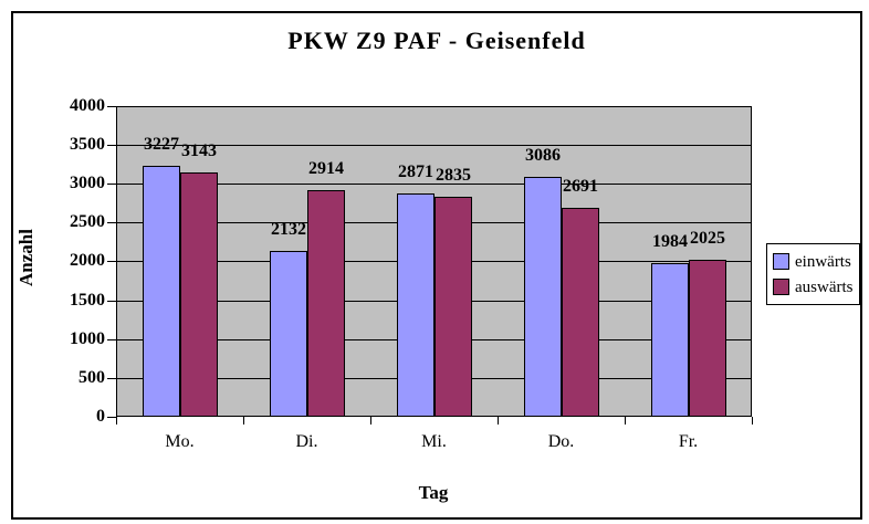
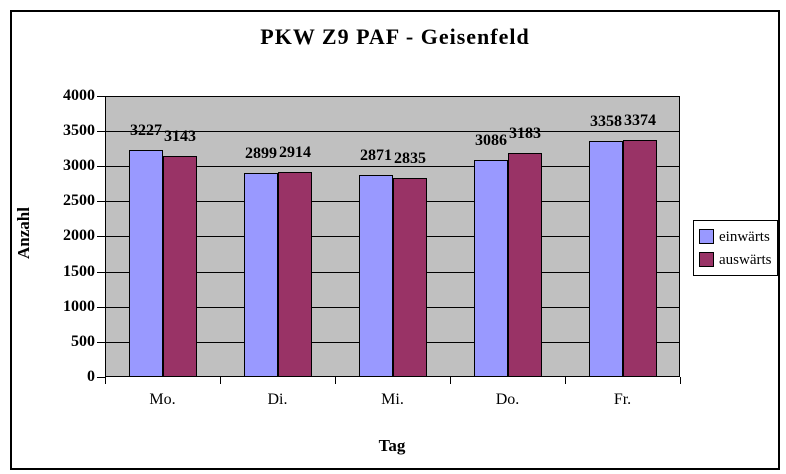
einwärts/Di.: 2132 -> 2899
auswärts/Do.: 2691 -> 3183
einwärts/Fr.: 1984 -> 3358
auswärts/Fr.: 2025 -> 3374
